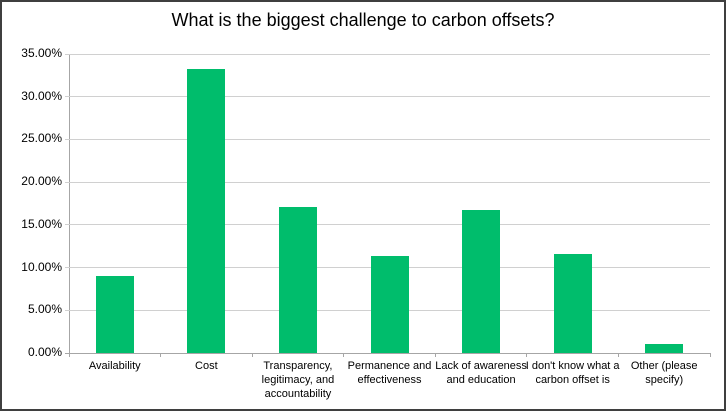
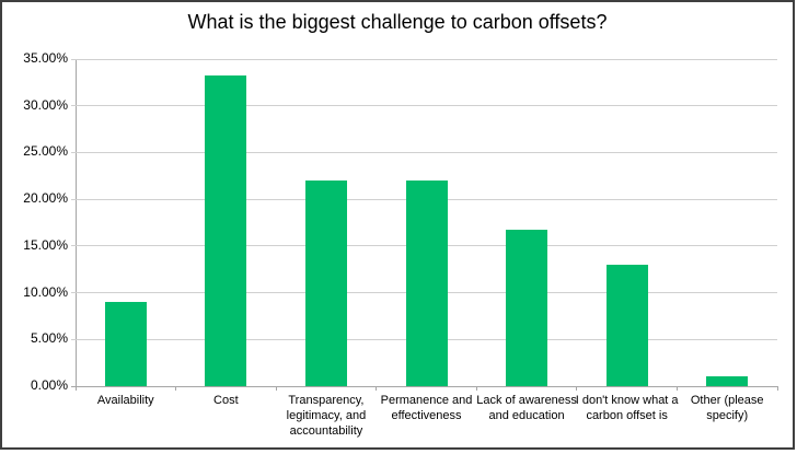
Transparency, legitimacy, and accountability: 17% -> 22%
Permanence and effectiveness: 11% -> 22%
I don't know what a carbon offset is: 12% -> 13%
